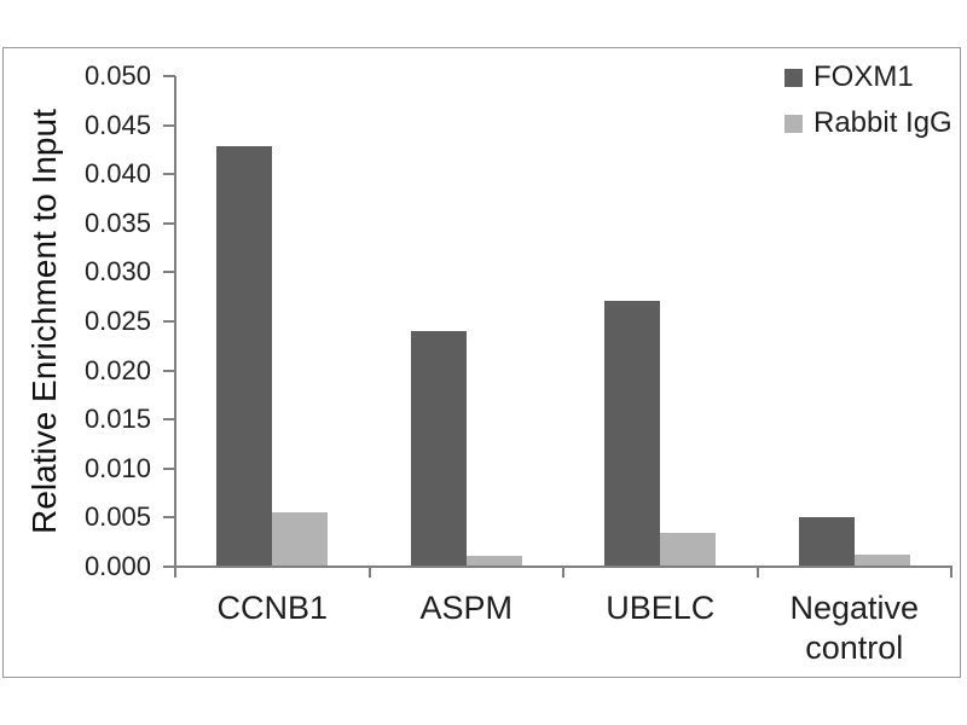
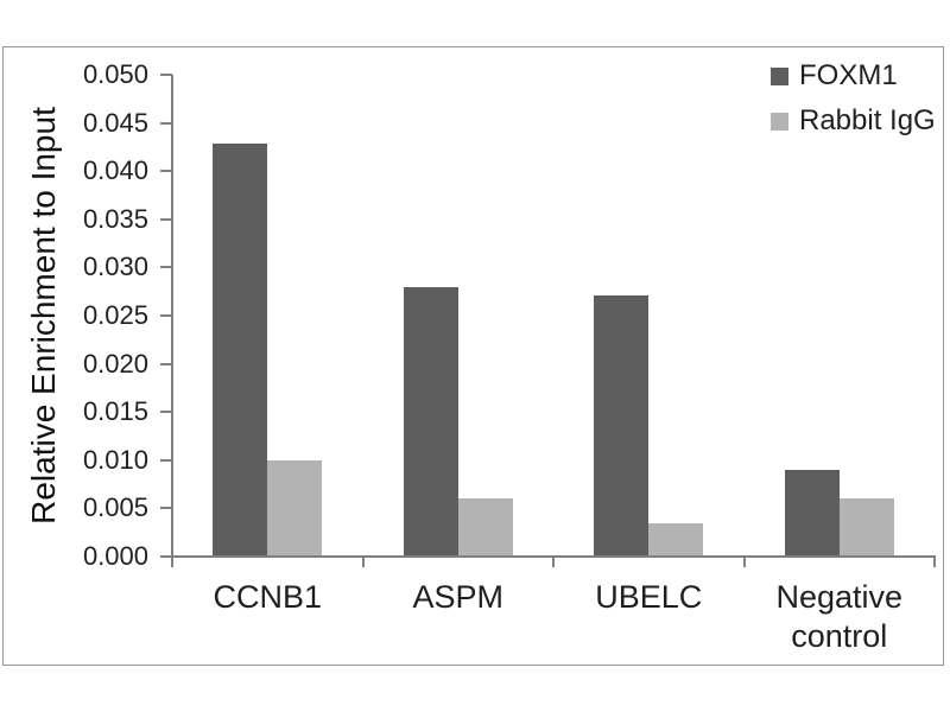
Rabbit IgG/CCNB1: 0.005 -> 0.010
FOXM1/ASPM: 0.024 -> 0.028
Rabbit IgG/ASPM: 0.001 -> 0.006
FOXM1/Negative control: 0.005 -> 0.009
Rabbit IgG/Negative control: 0.001 -> 0.006
